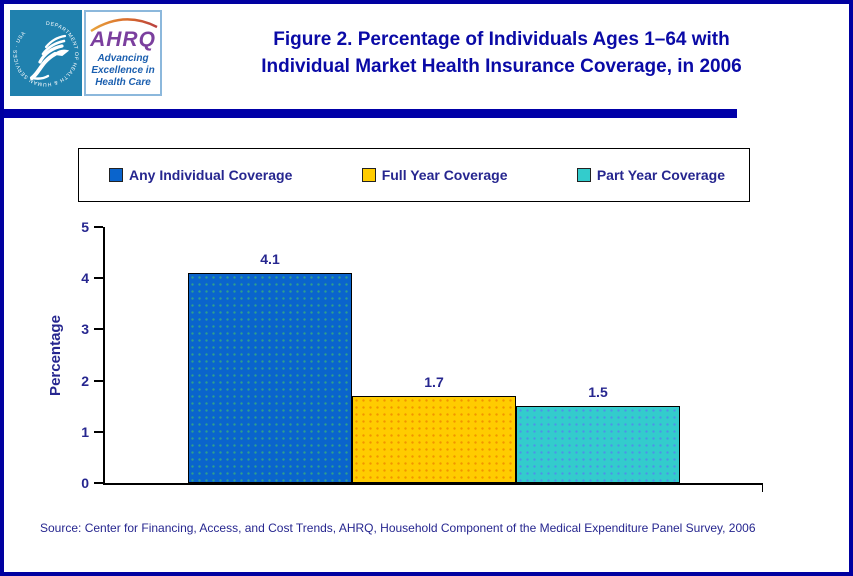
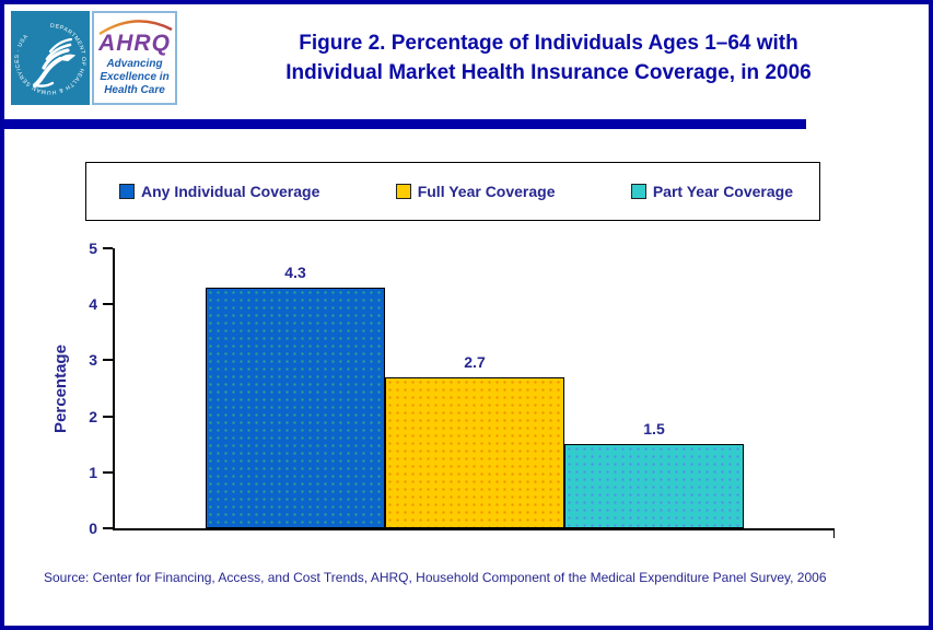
Any Individual Coverage: 4.1 -> 4.3
Full Year Coverage: 1.7 -> 2.7
